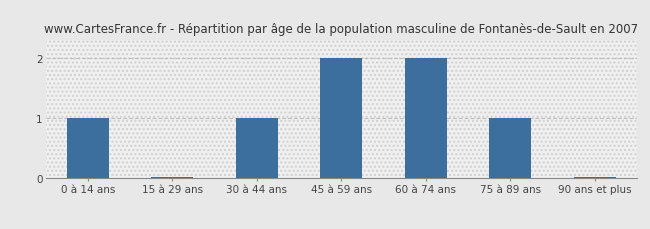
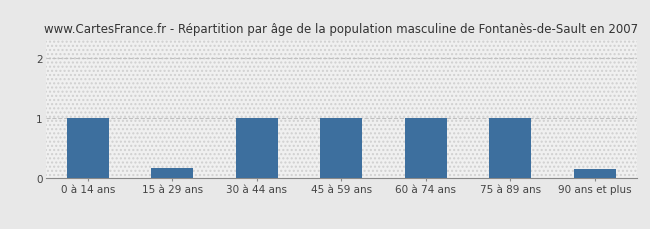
15 à 29 ans: 0.02 -> 0.18
45 à 59 ans: 2.00 -> 1.00
60 à 74 ans: 2.00 -> 1.00
90 ans et plus: 0.02 -> 0.16
